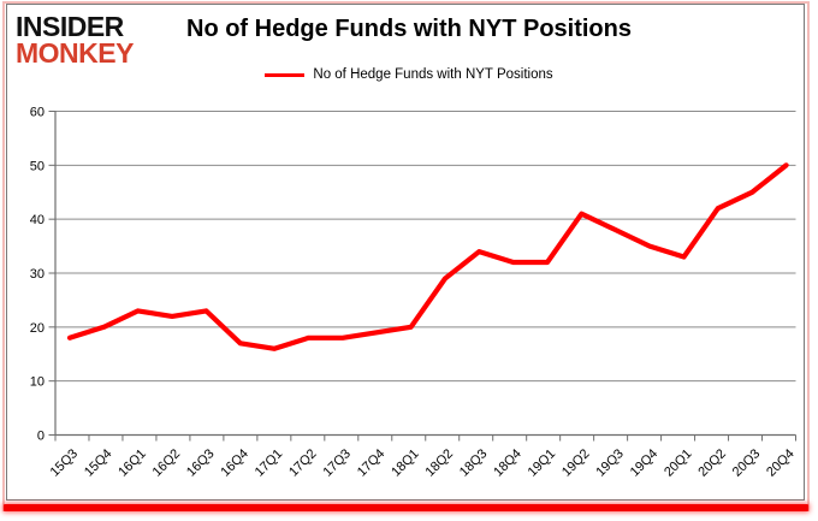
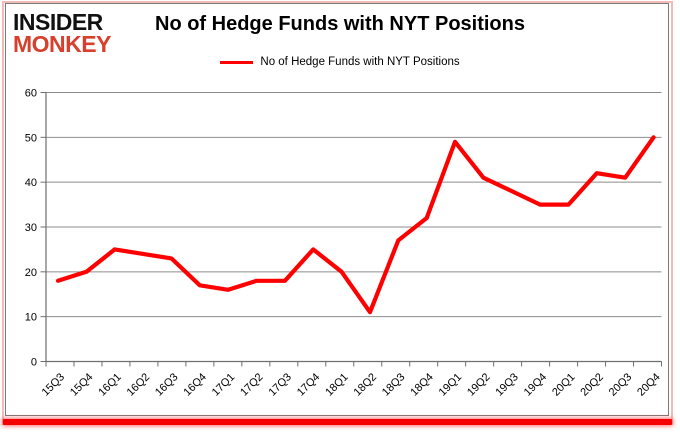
16Q1: 23 -> 25
16Q2: 22 -> 24
17Q4: 19 -> 25
18Q2: 29 -> 11
18Q3: 34 -> 27
19Q1: 32 -> 49
20Q1: 33 -> 35
20Q3: 45 -> 41
